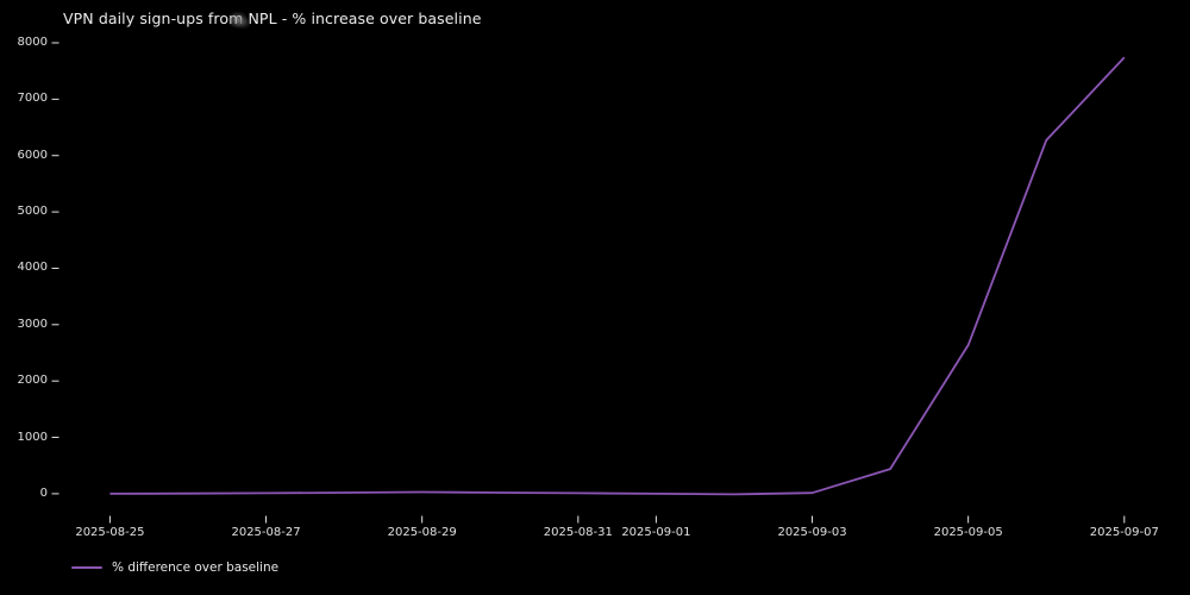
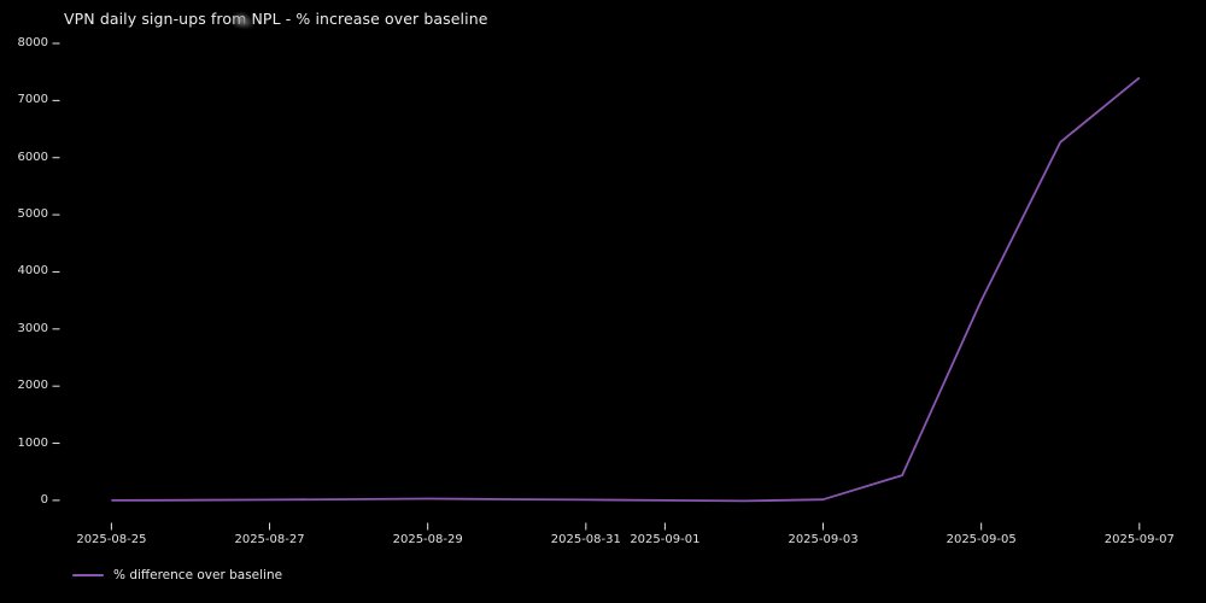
2025-09-05: 2600 -> 3500
2025-09-07: 7700 -> 7400
